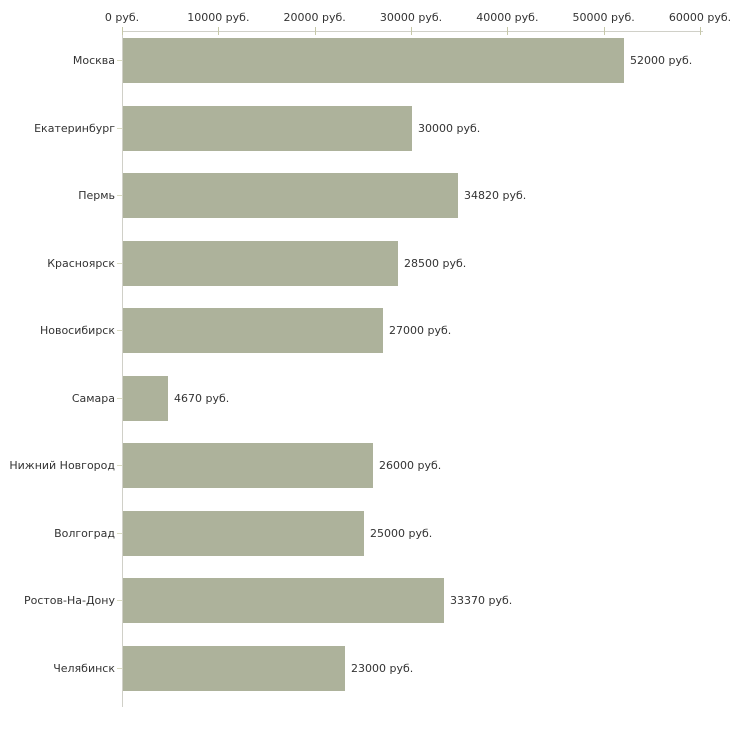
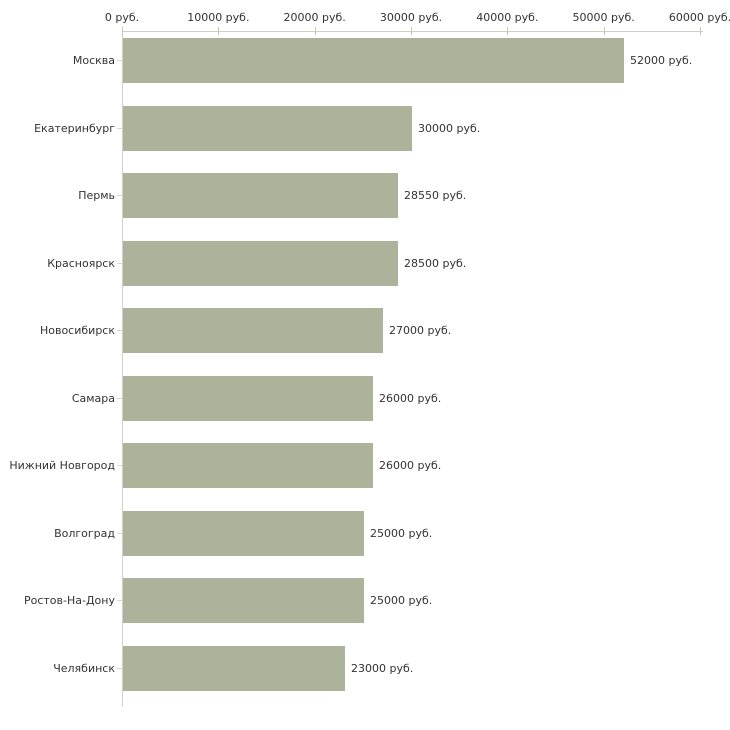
Пермь: 34820 -> 28550
Самара: 4670 -> 26000
Ростов-На-Дону: 33370 -> 25000
